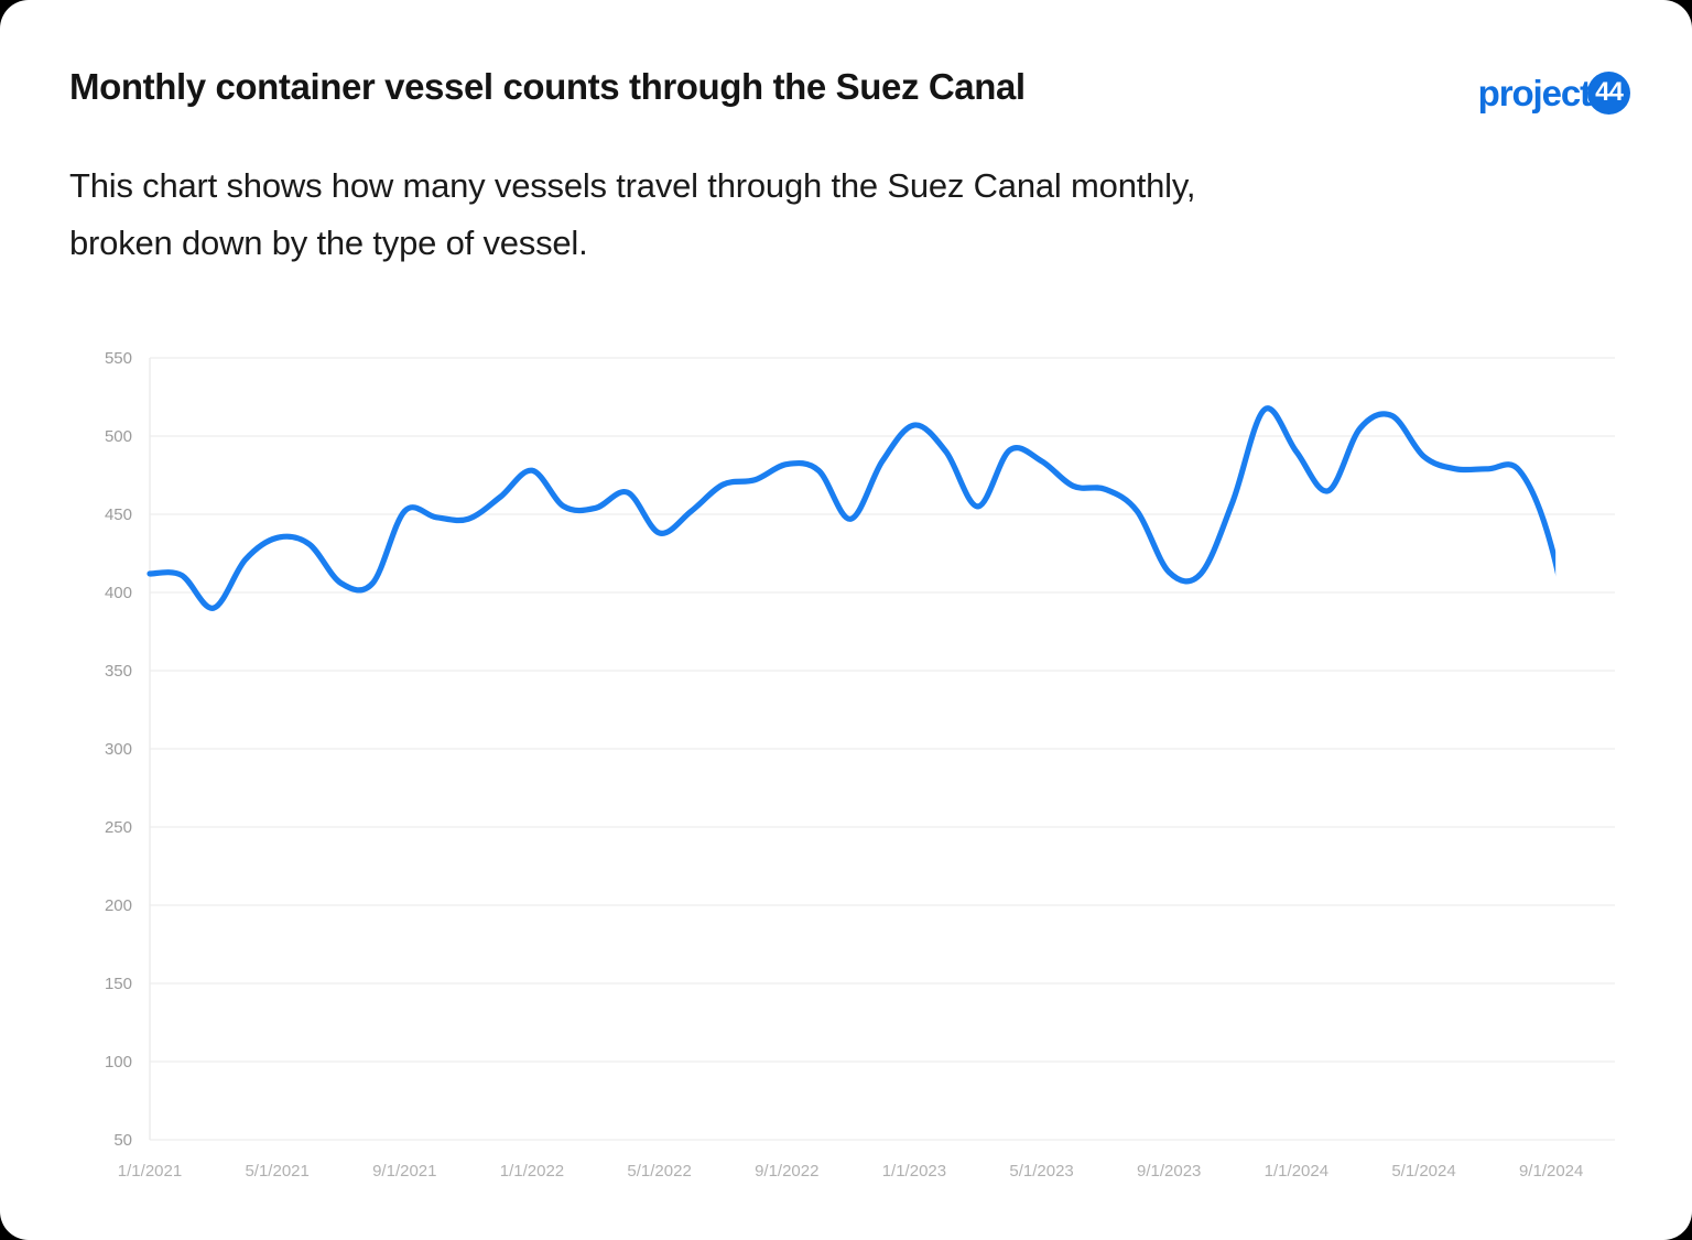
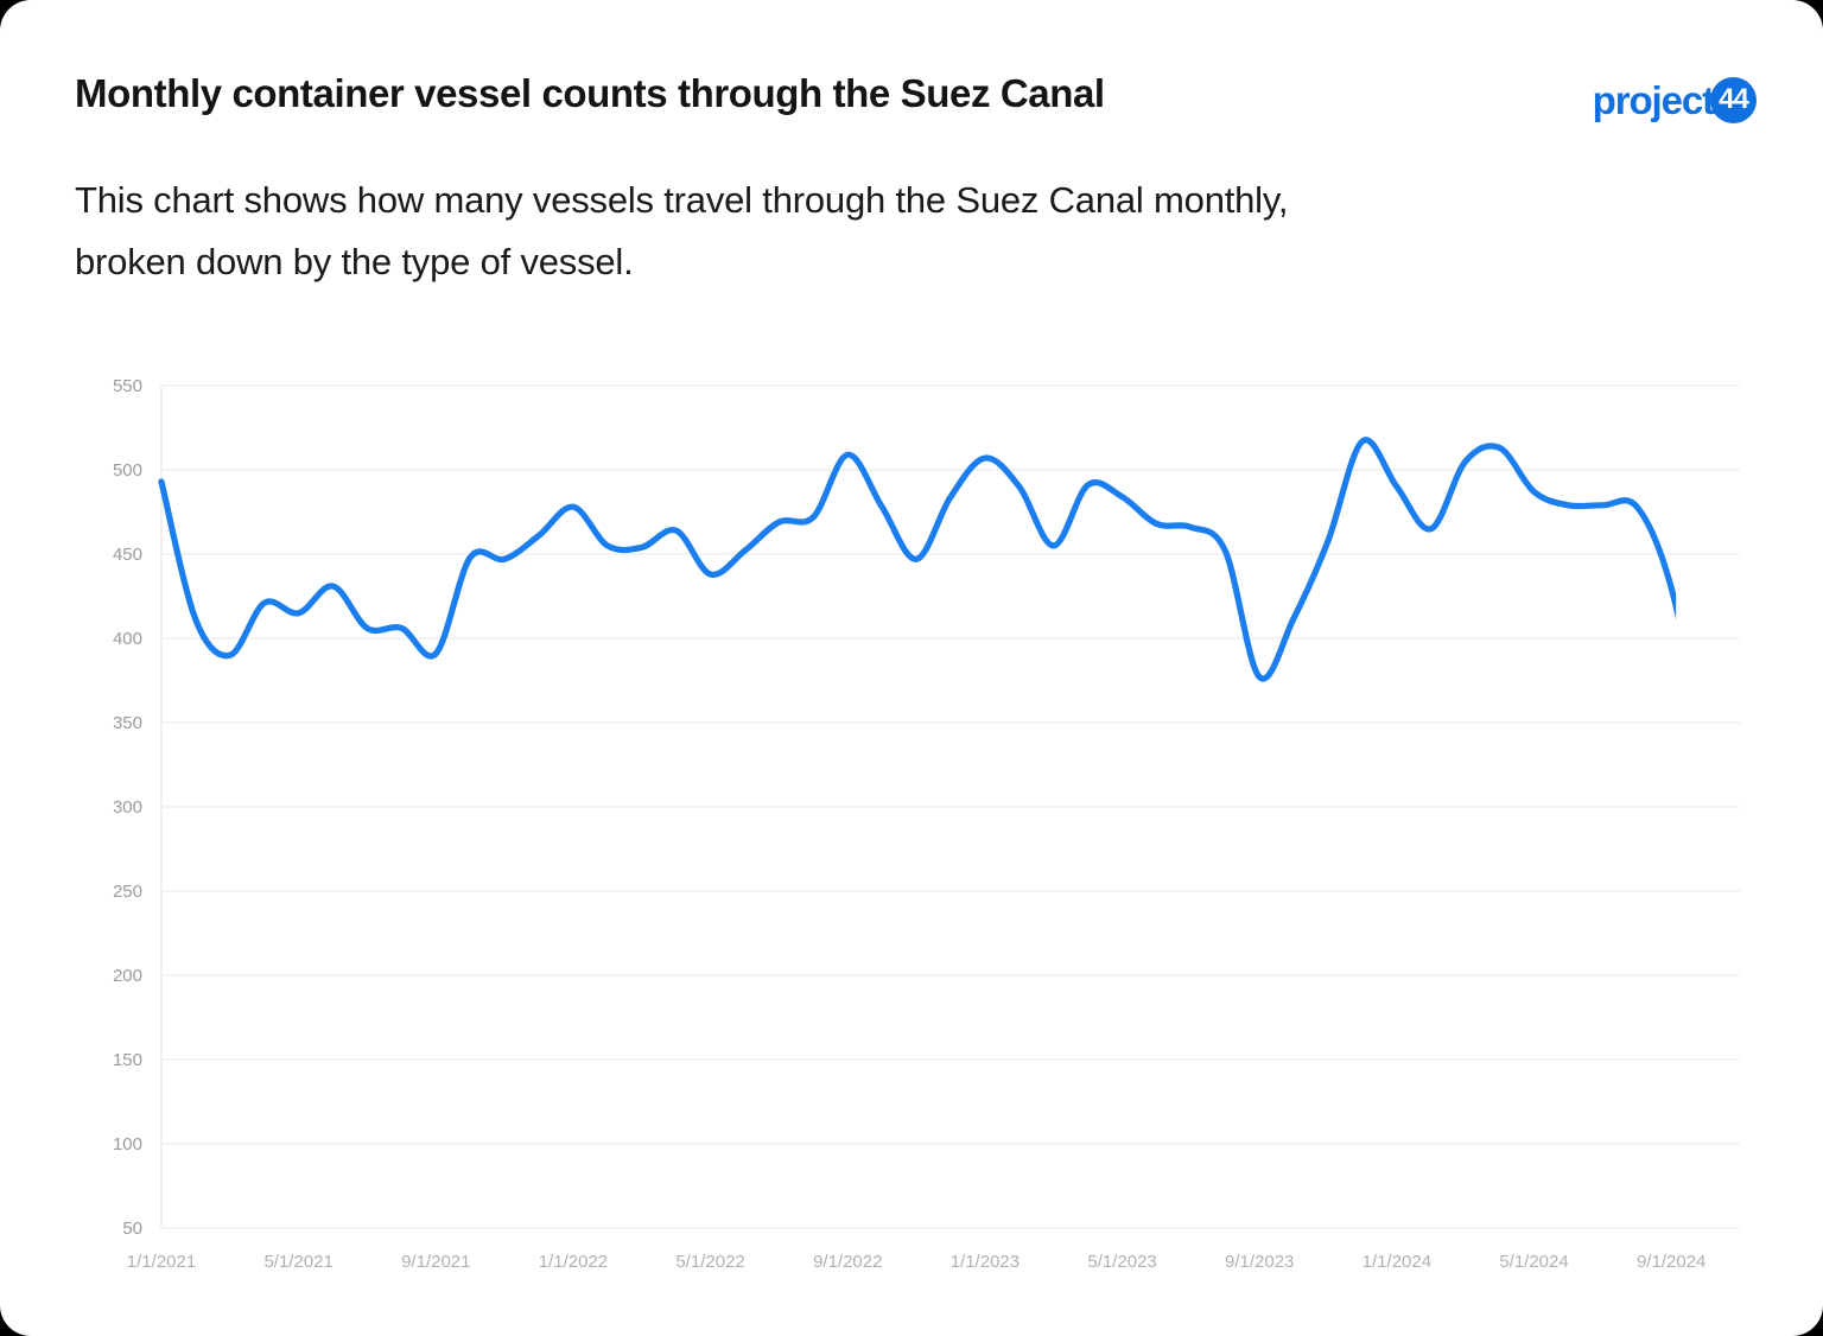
1/1/2021: 412 -> 493
5/1/2021: 435 -> 415
9/1/2021: 452 -> 391
9/1/2022: 482 -> 509
9/1/2023: 413 -> 377
